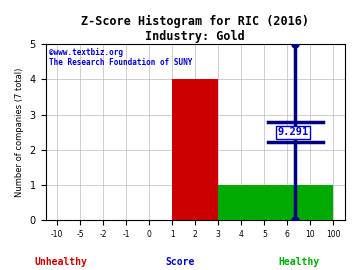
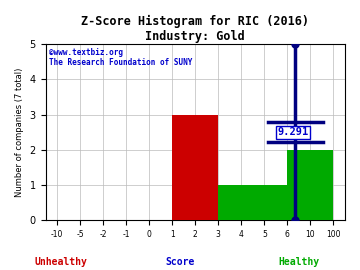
2: 4 -> 3
10: 1 -> 2
